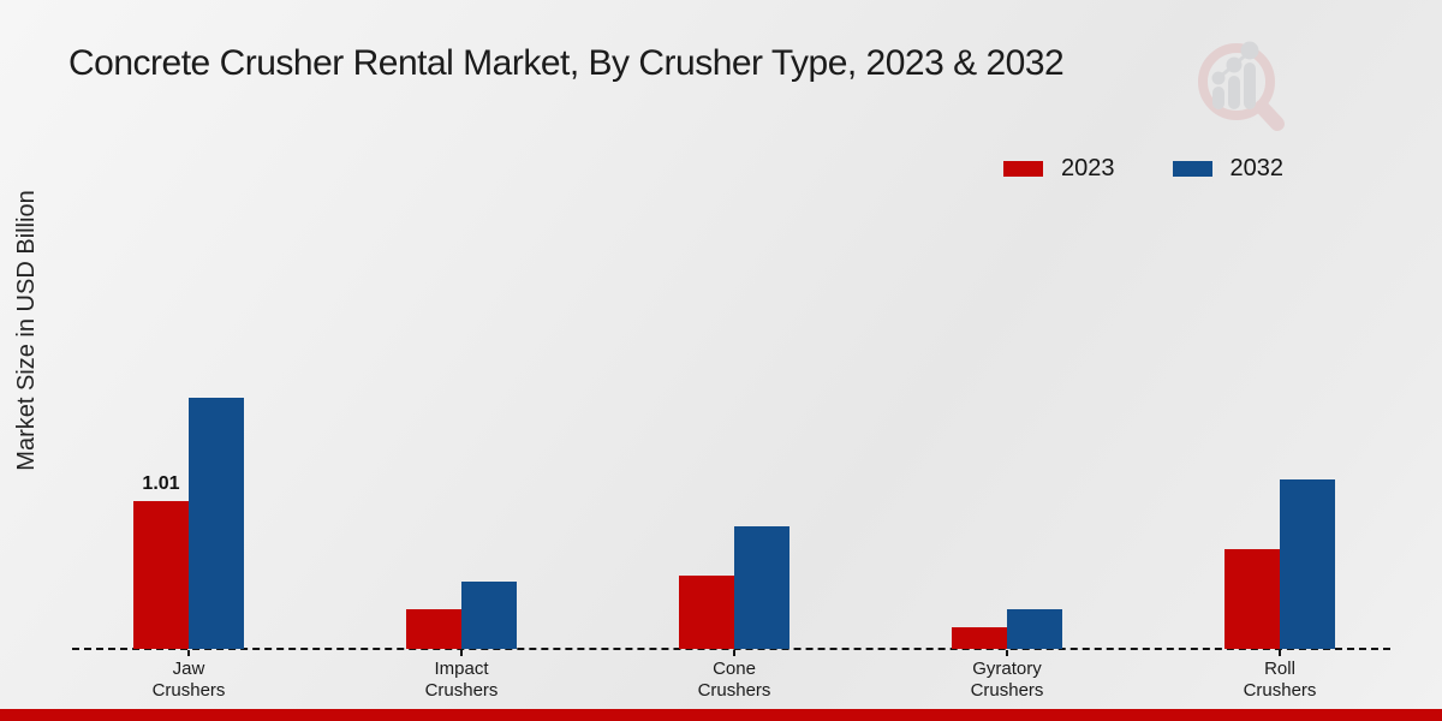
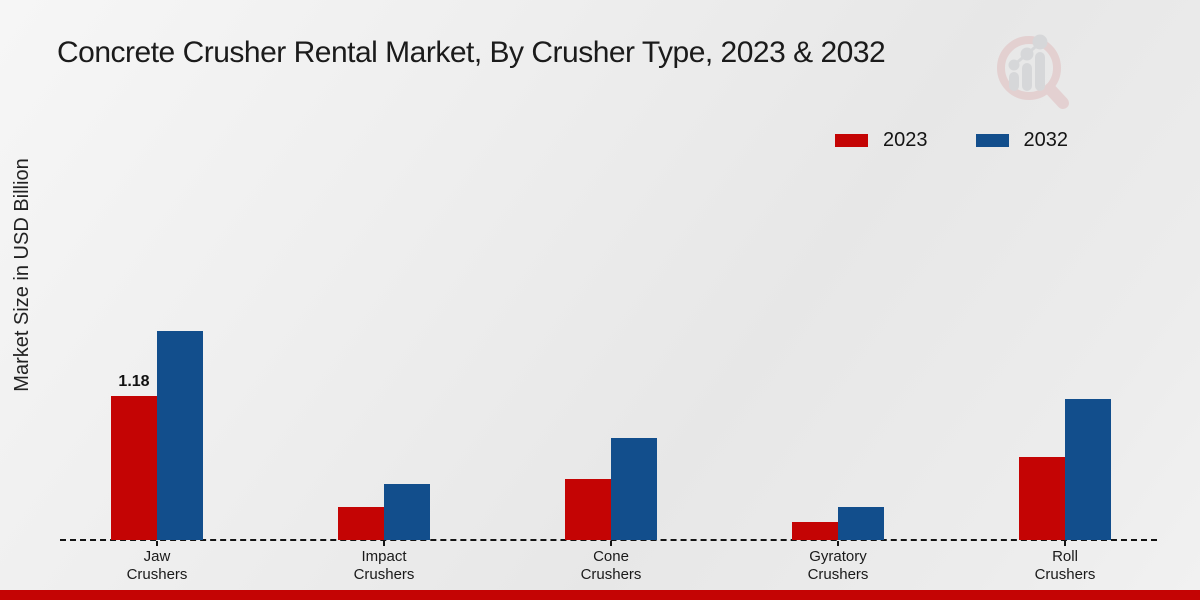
2023/Jaw Crushers: 1.01 -> 1.18
